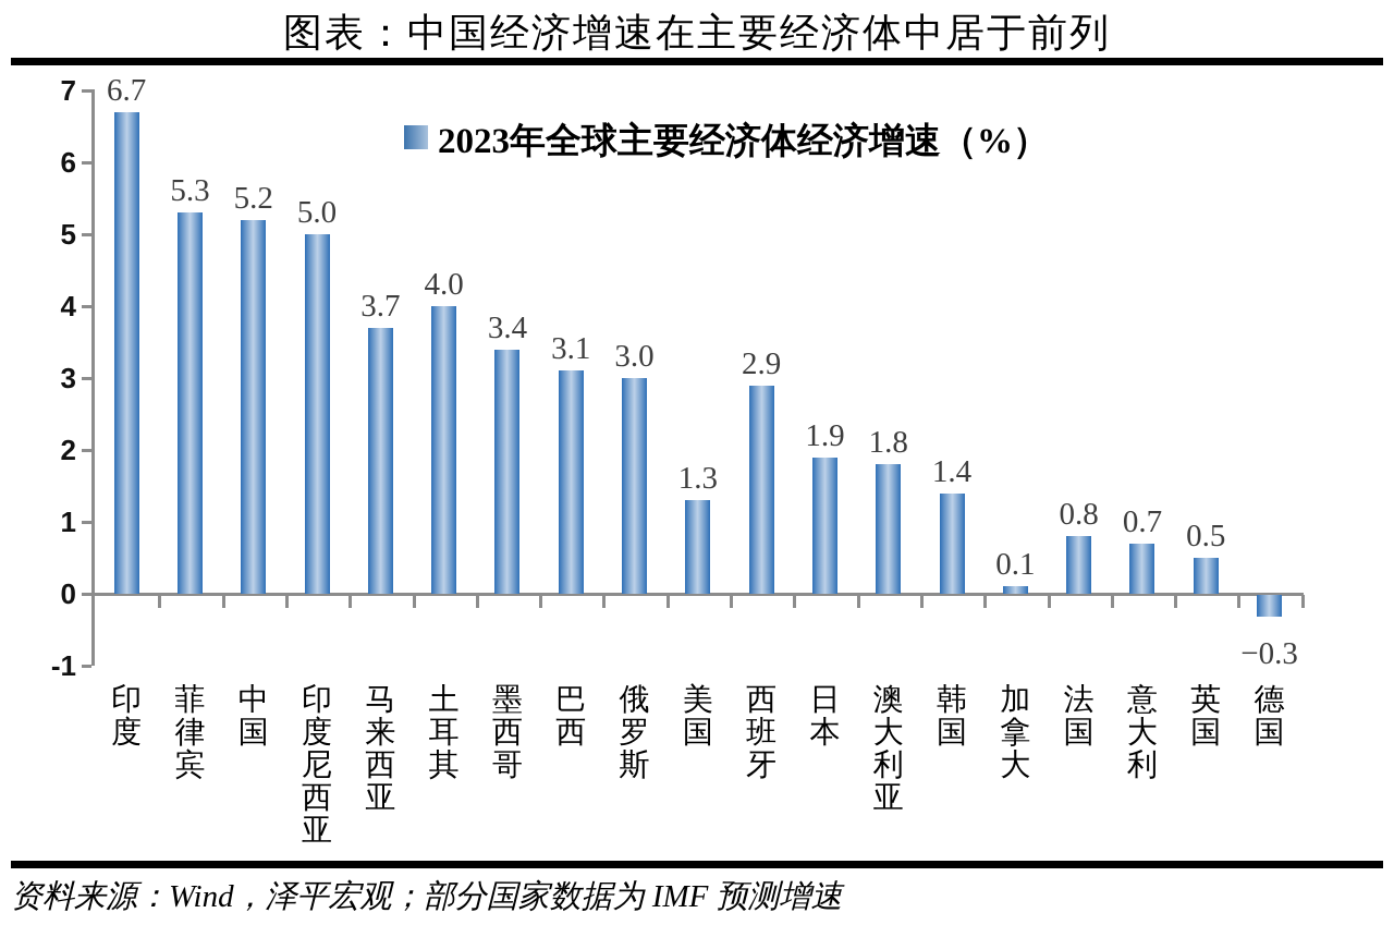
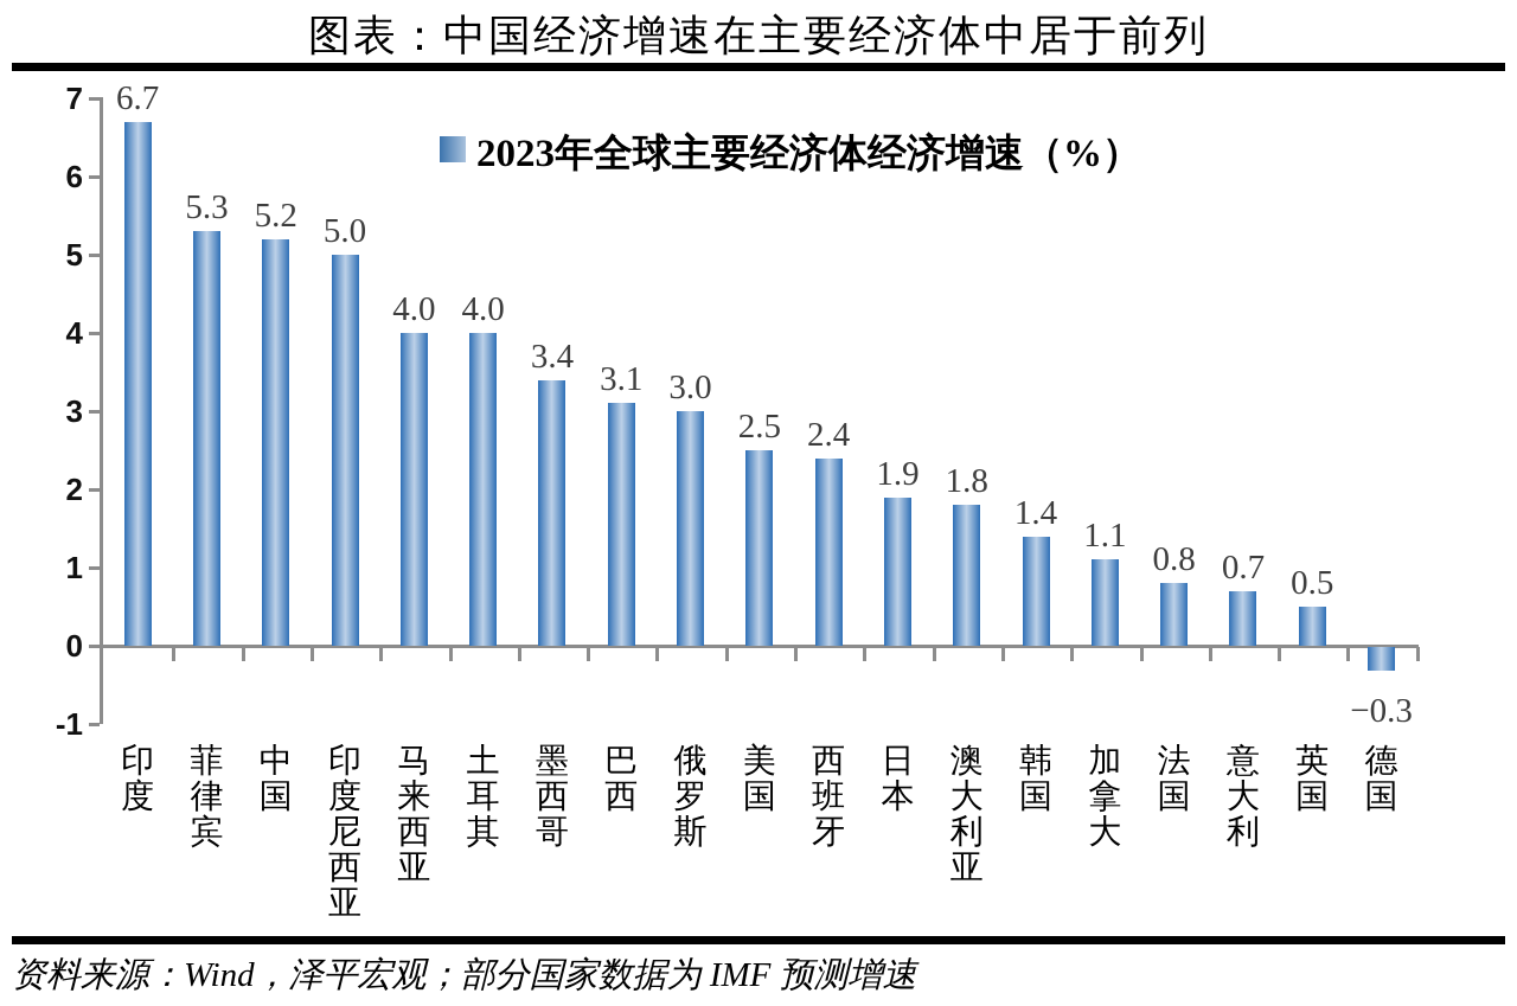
马来西亚: 3.7 -> 4.0
美国: 1.3 -> 2.5
西班牙: 2.9 -> 2.4
加拿大: 0.1 -> 1.1
